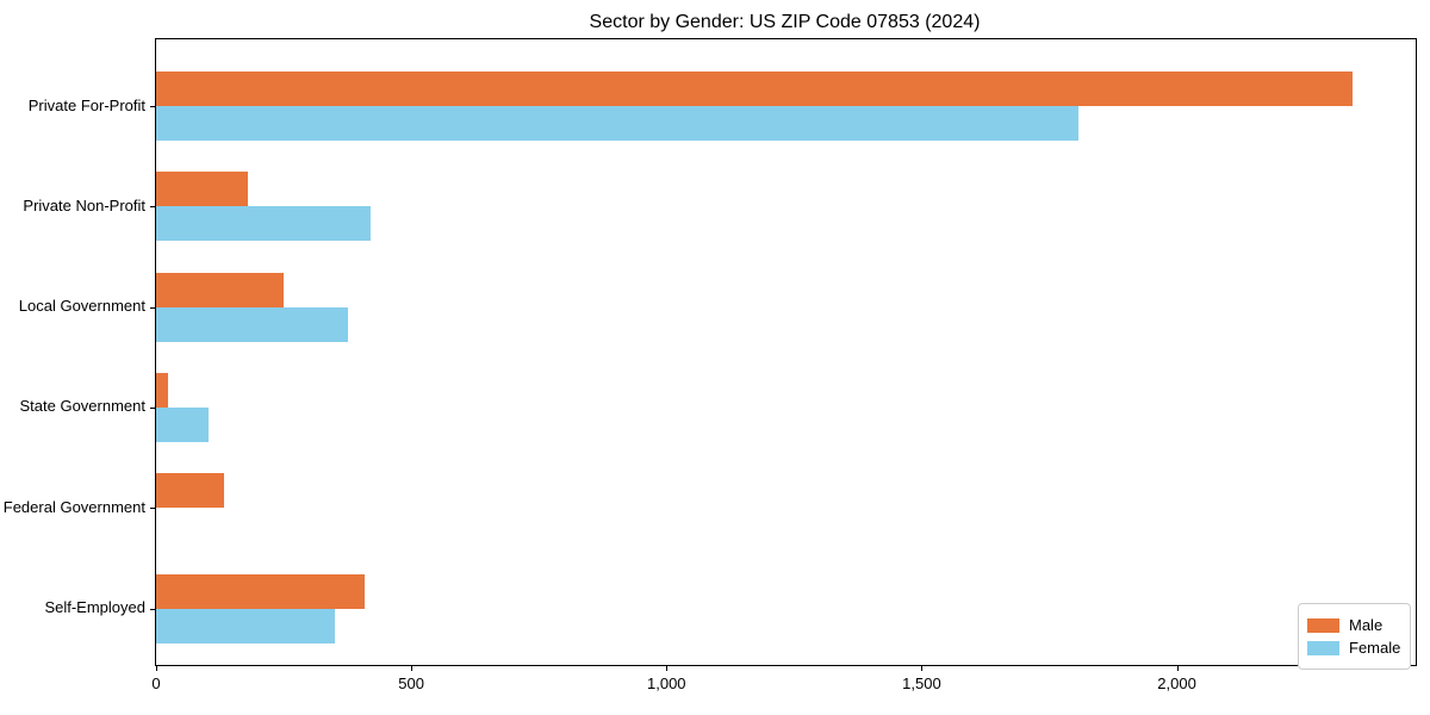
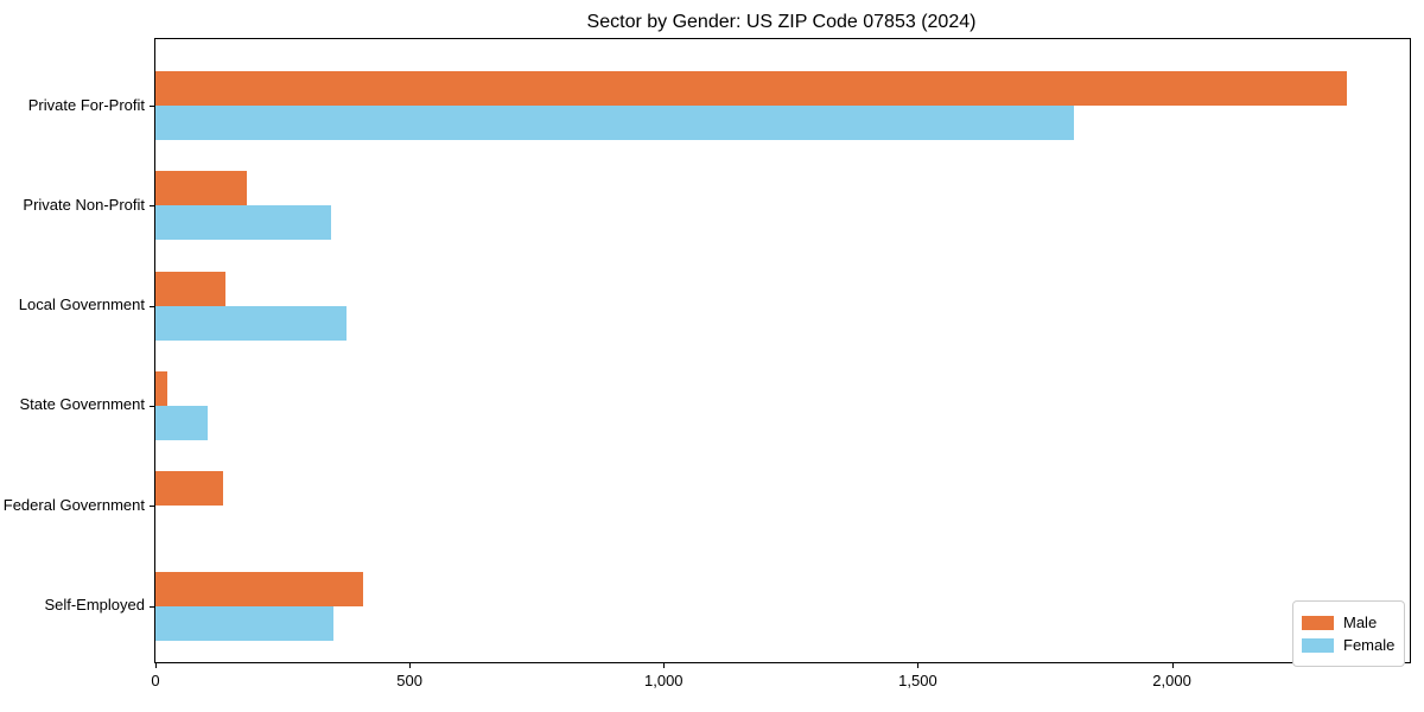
Female/Private Non-Profit: 420 -> 340
Male/Local Government: 250 -> 140
